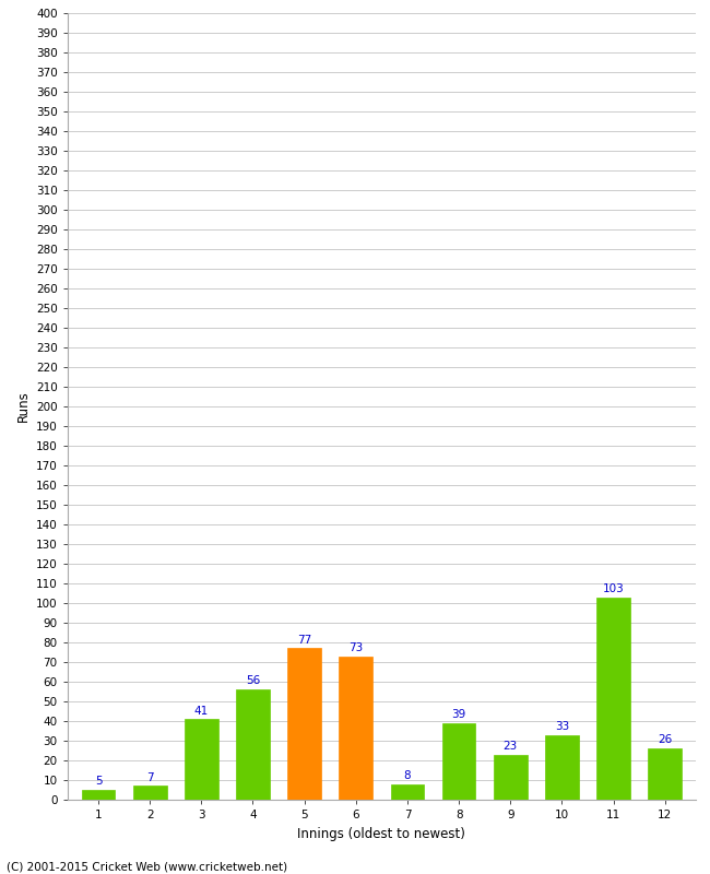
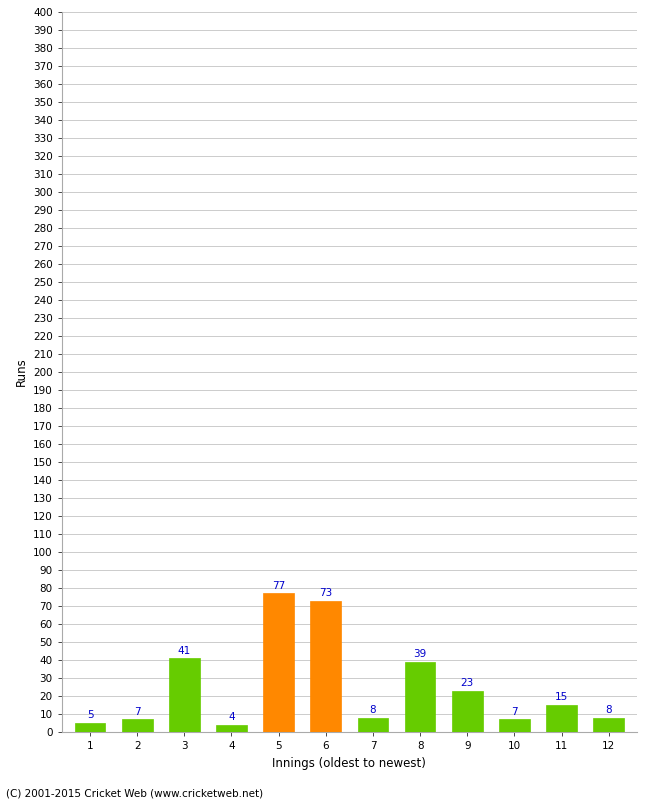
4: 56 -> 4
10: 33 -> 7
11: 103 -> 15
12: 26 -> 8
